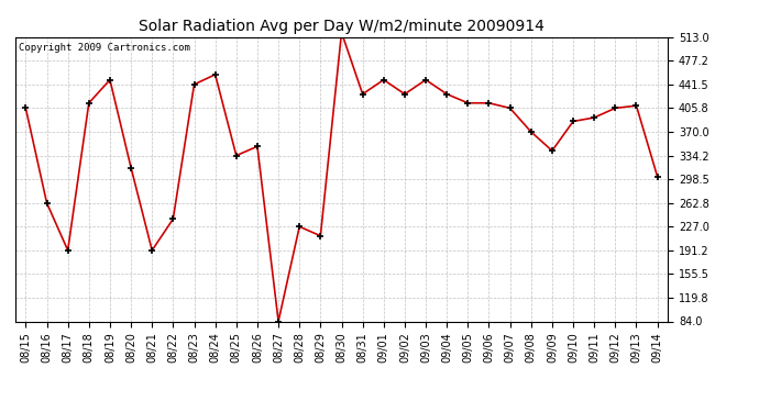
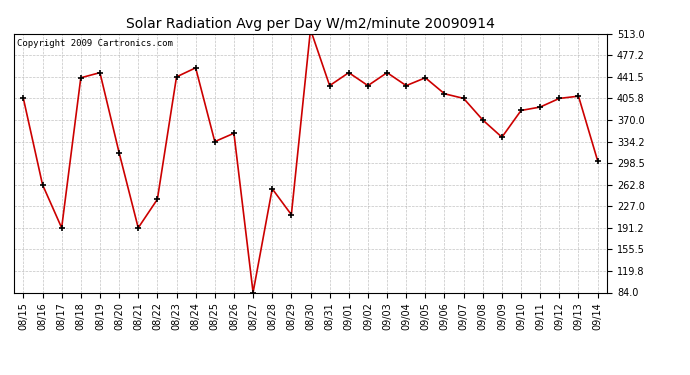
08/18: 414 -> 440
08/28: 227 -> 256
09/05: 414 -> 440
